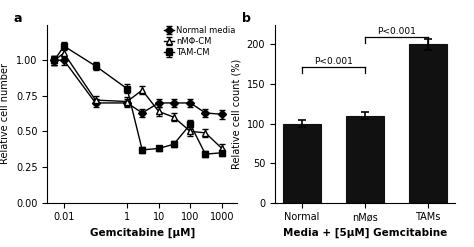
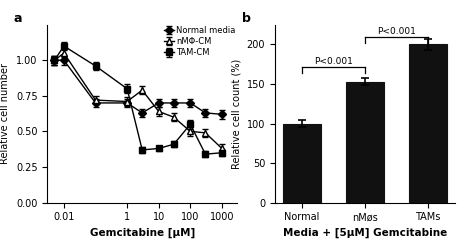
b/nMøs: 110 -> 153
